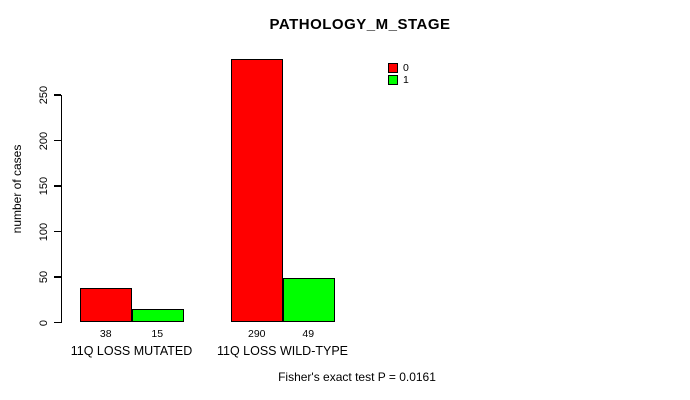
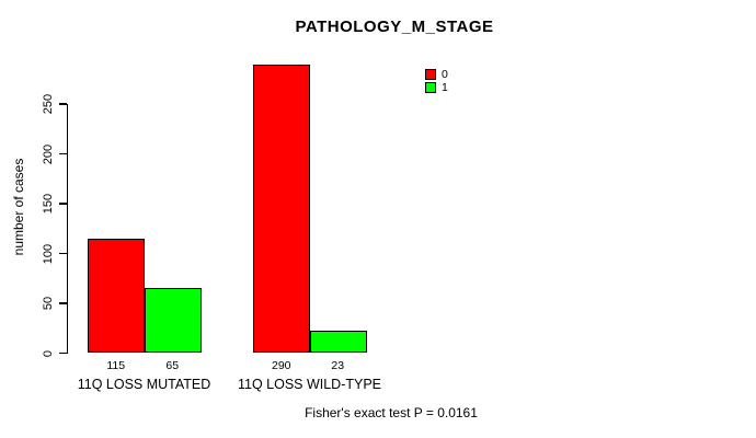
0/11Q LOSS MUTATED: 38 -> 115
1/11Q LOSS MUTATED: 15 -> 65
1/11Q LOSS WILD-TYPE: 49 -> 23
